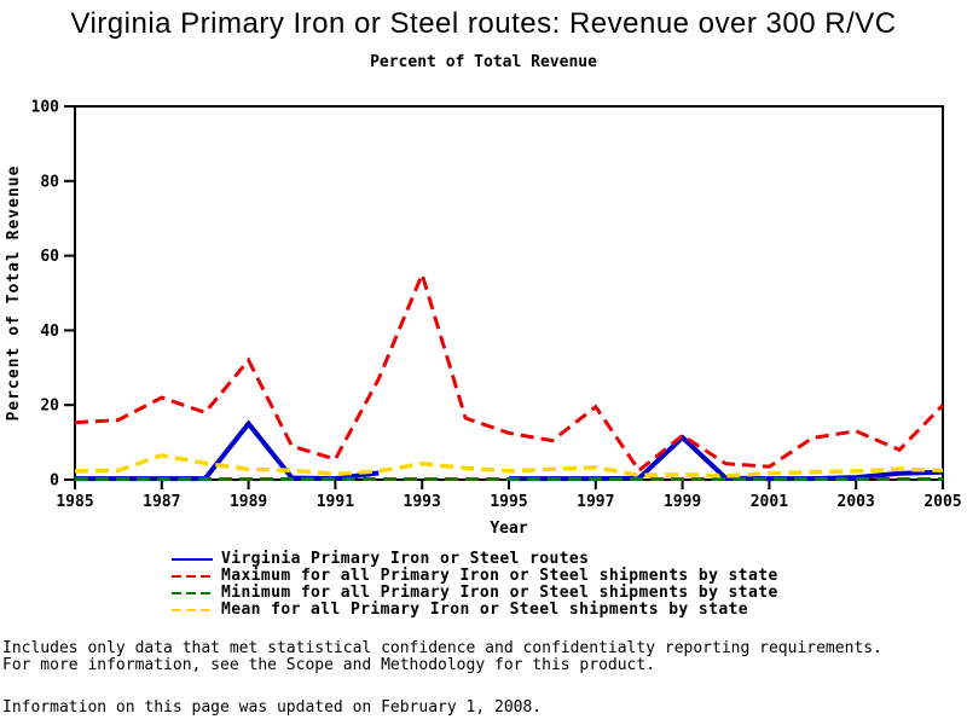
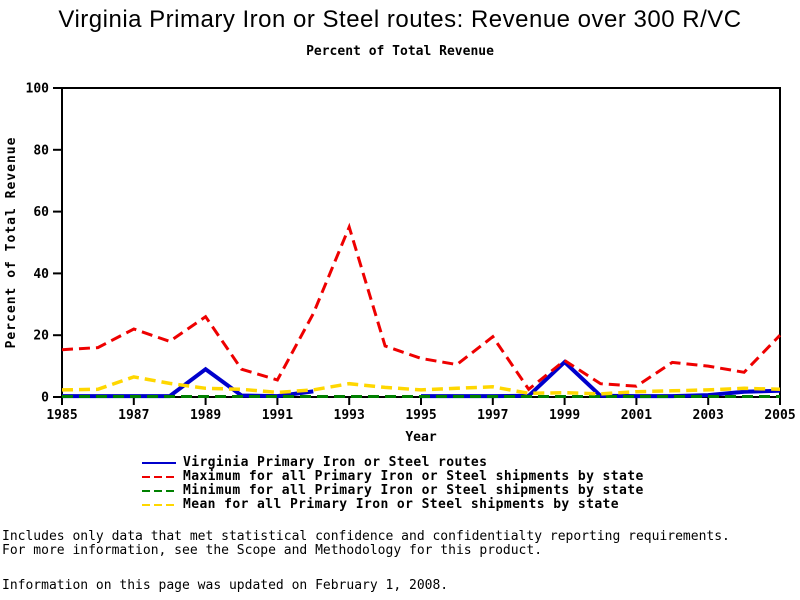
Virginia Primary Iron or Steel routes/1989: 15 -> 9
Maximum for all Primary Iron or Steel shipments by state/1989: 32 -> 26
Maximum for all Primary Iron or Steel shipments by state/2003: 13 -> 10
